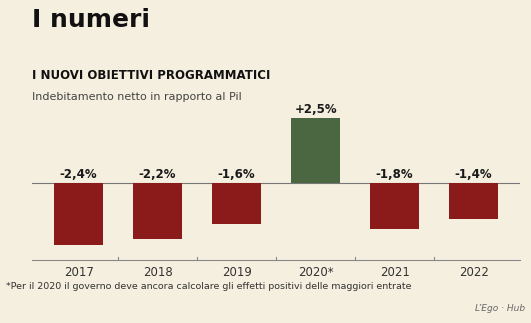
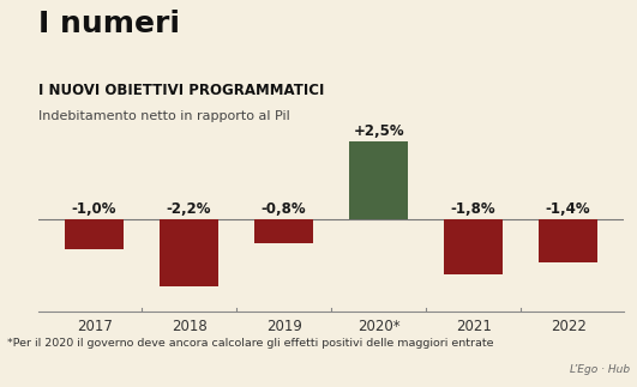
2017: -2,4% -> -1,0%
2019: -1,6% -> -0,8%
